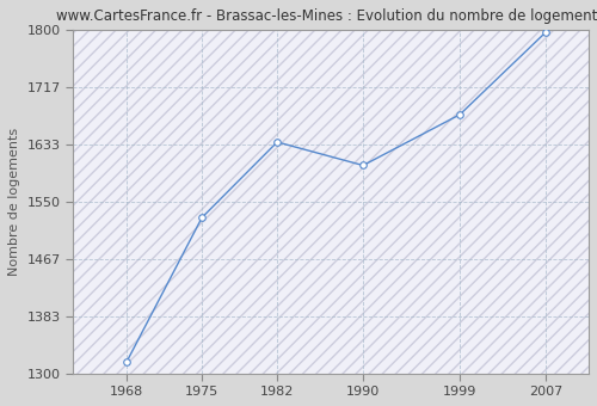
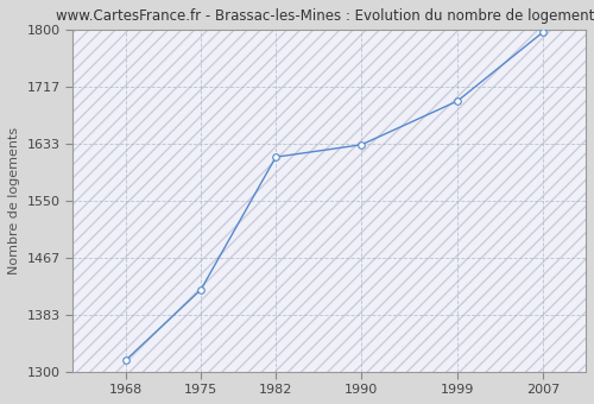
1975: 1527 -> 1420
1982: 1637 -> 1614
1990: 1603 -> 1632
1999: 1677 -> 1696
